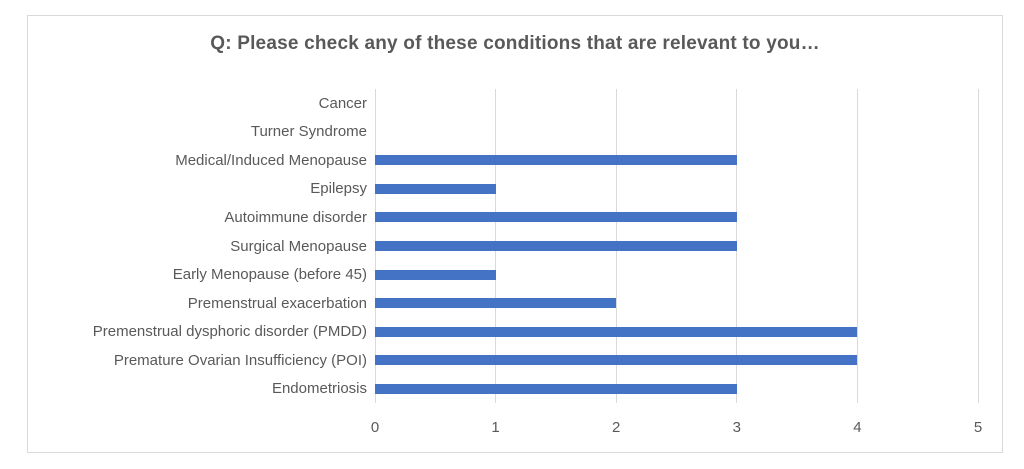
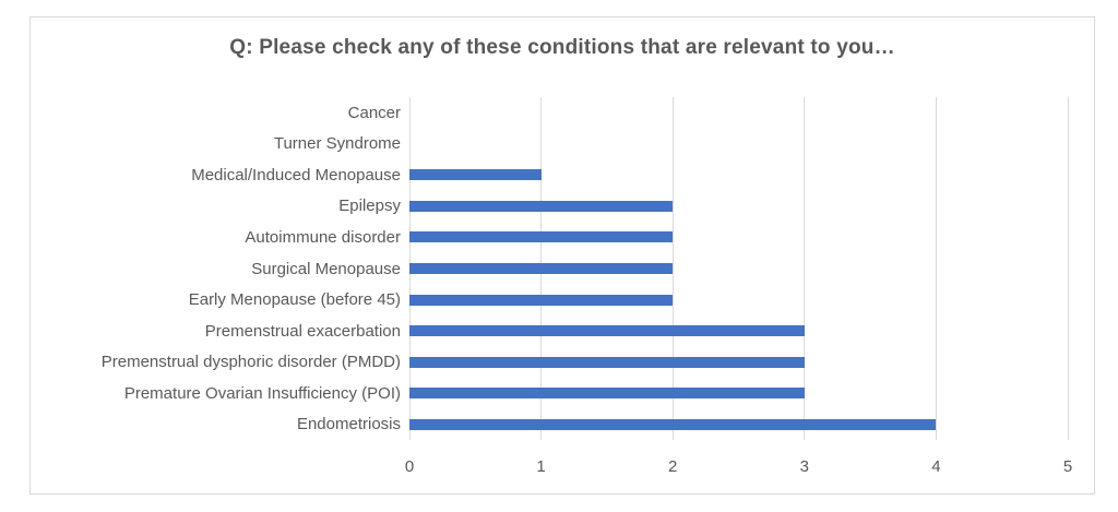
Medical/Induced Menopause: 3 -> 1
Epilepsy: 1 -> 2
Autoimmune disorder: 3 -> 2
Surgical Menopause: 3 -> 2
Early Menopause (before 45): 1 -> 2
Premenstrual exacerbation: 2 -> 3
Premenstrual dysphoric disorder (PMDD): 4 -> 3
Premature Ovarian Insufficiency (POI): 4 -> 3
Endometriosis: 3 -> 4
